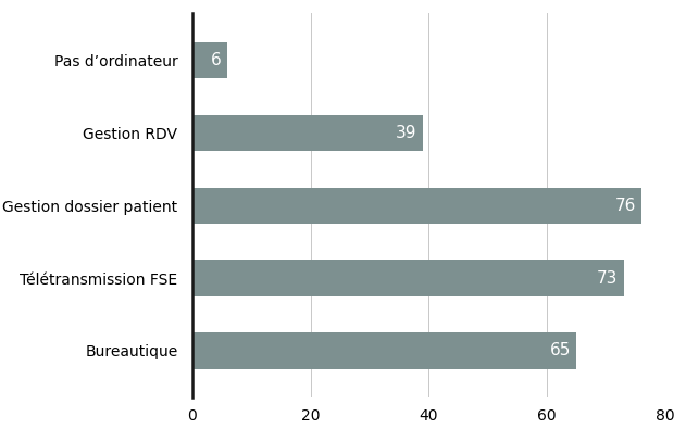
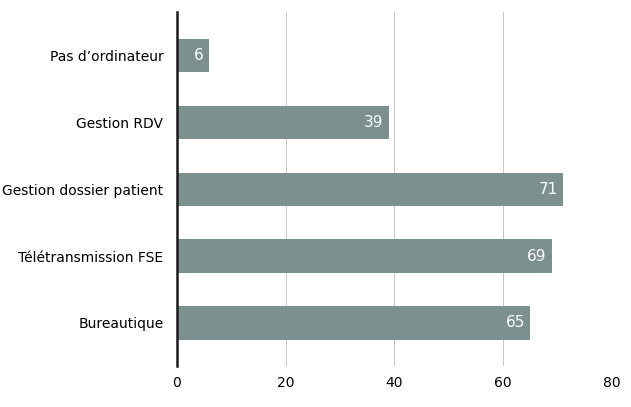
Gestion dossier patient: 76 -> 71
Télétransmission FSE: 73 -> 69
